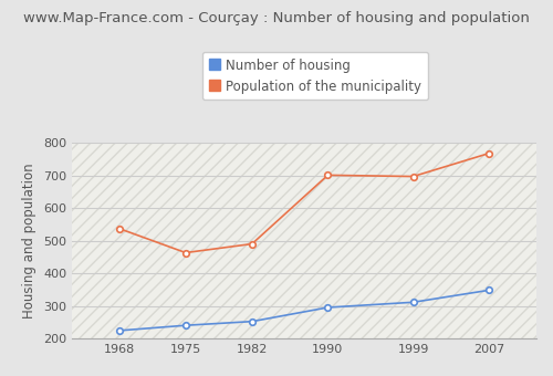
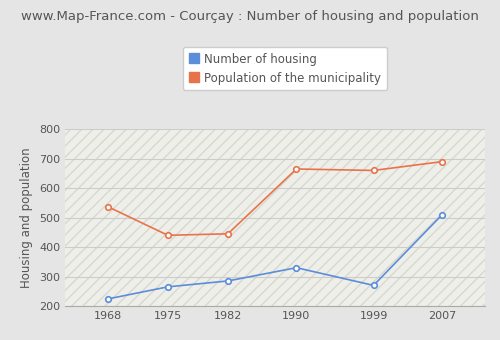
Number of housing/1975: 240 -> 265
Population of the municipality/1975: 463 -> 440
Number of housing/1982: 252 -> 285
Population of the municipality/1982: 490 -> 445
Number of housing/1990: 295 -> 330
Population of the municipality/1990: 701 -> 665
Number of housing/1999: 311 -> 270
Population of the municipality/1999: 697 -> 660
Number of housing/2007: 348 -> 510
Population of the municipality/2007: 768 -> 690
